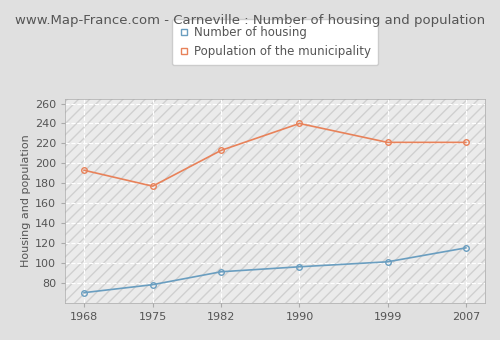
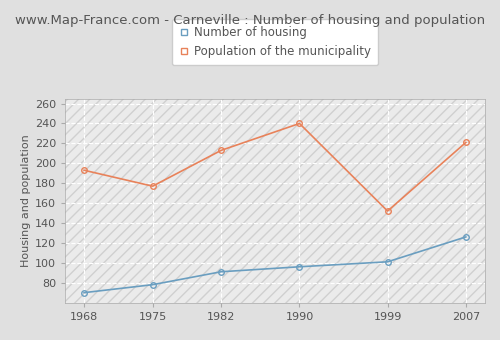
Population of the municipality/1999: 221 -> 152
Number of housing/2007: 115 -> 126
